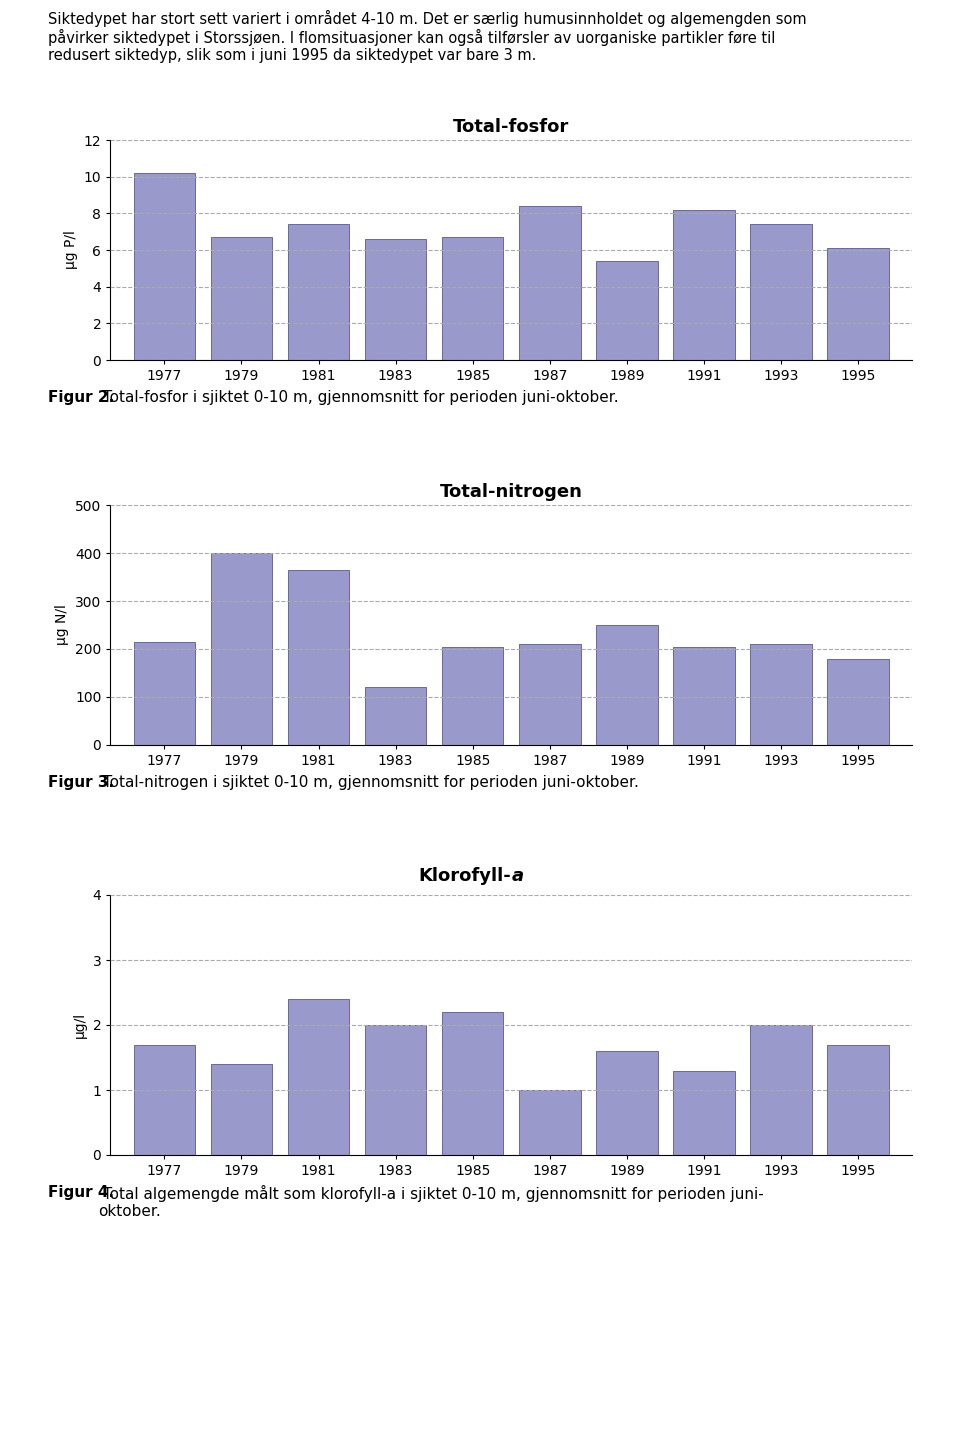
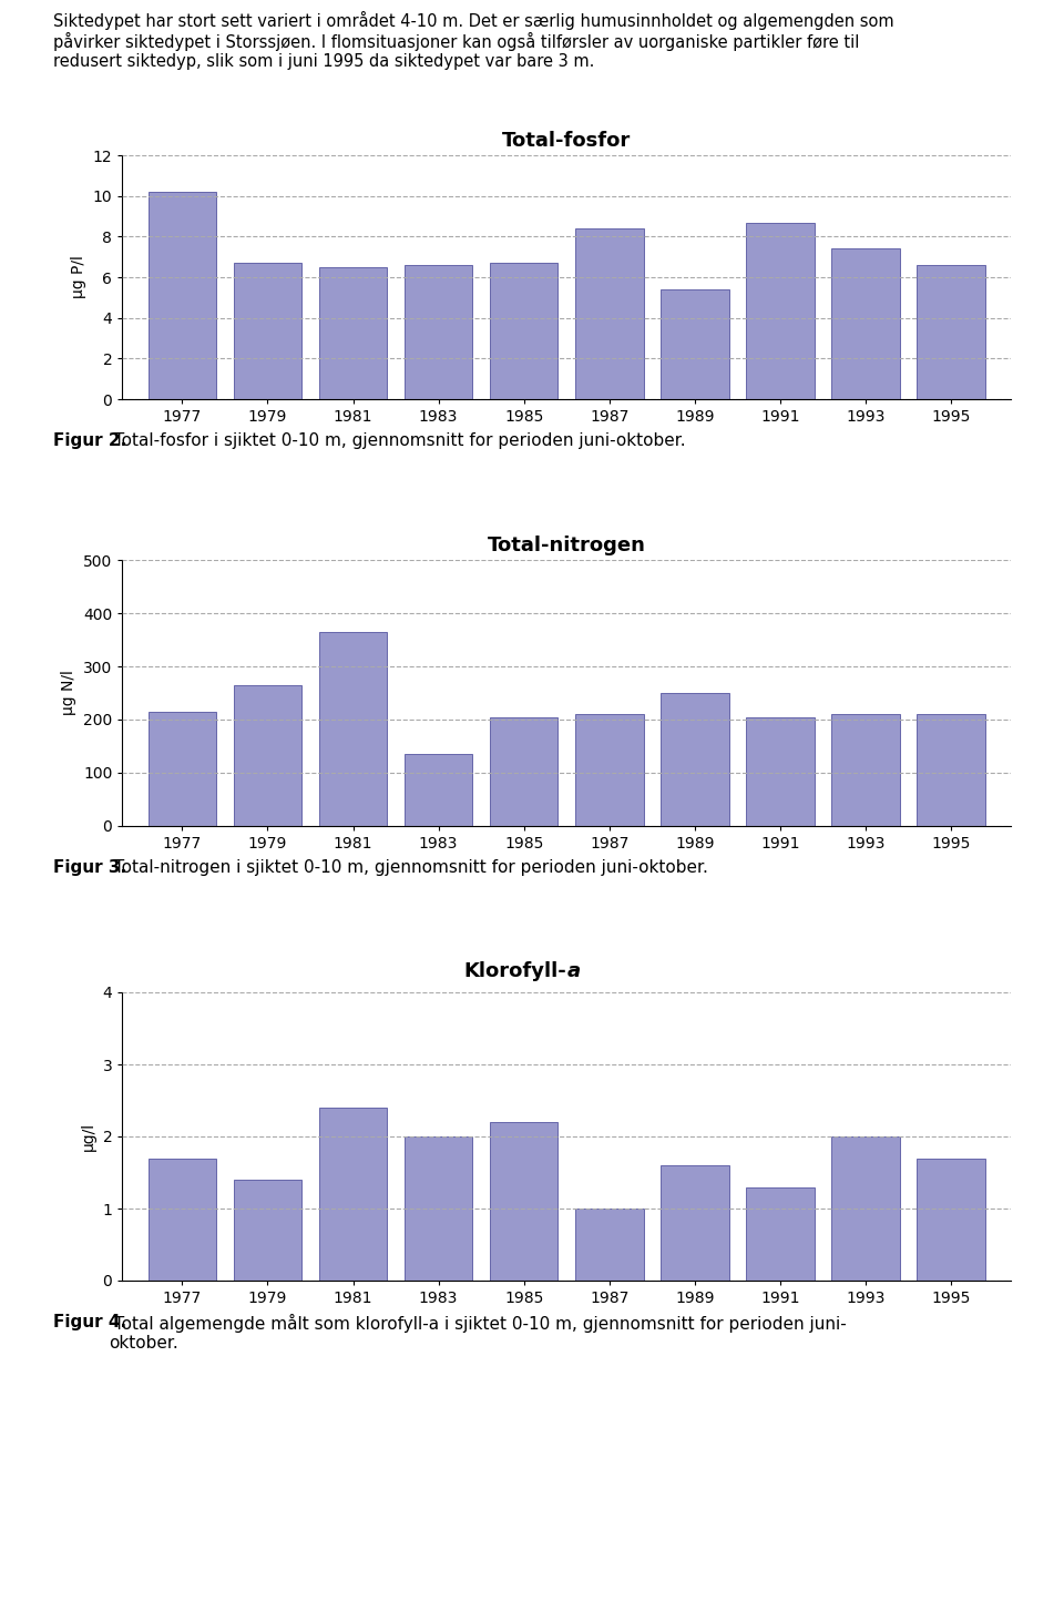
Total-fosfor/1981: 7.4 -> 6.5
Total-fosfor/1991: 8.2 -> 8.7
Total-fosfor/1995: 6.1 -> 6.6
Total-nitrogen/1979: 400 -> 265
Total-nitrogen/1983: 120 -> 135
Total-nitrogen/1995: 180 -> 210
